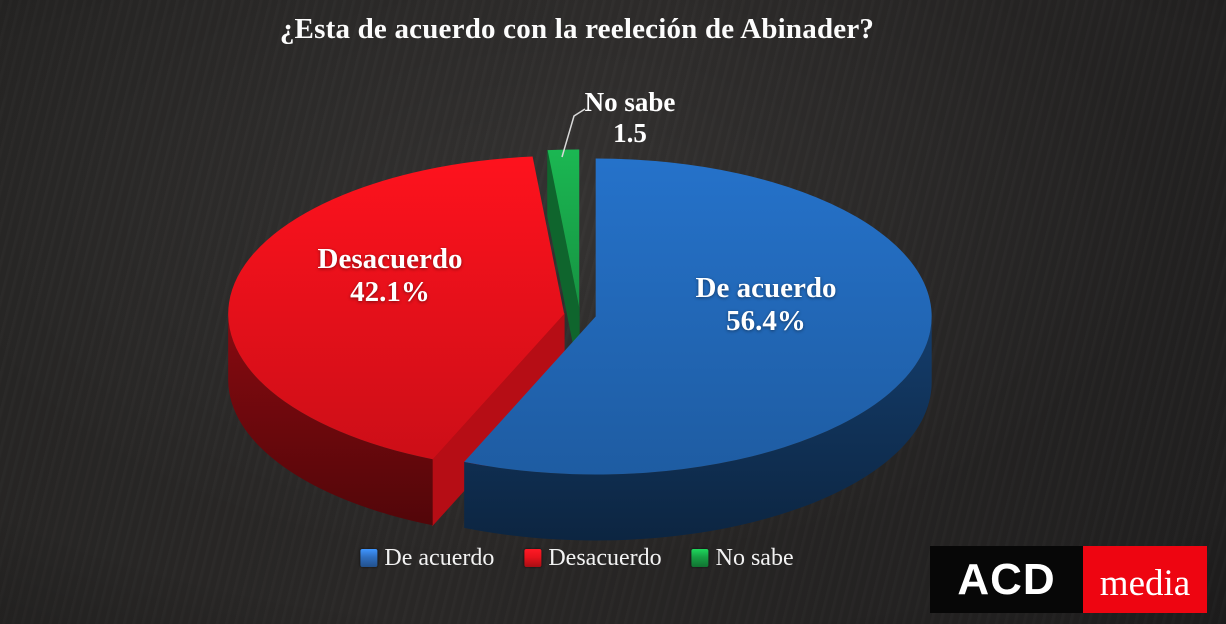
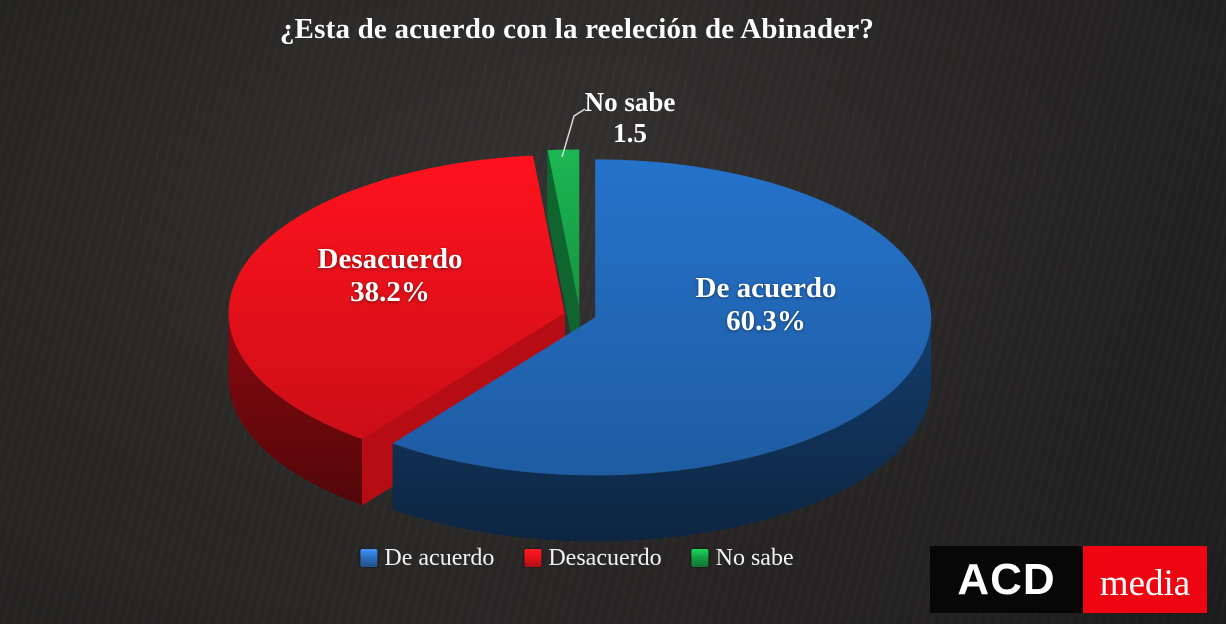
De acuerdo: 56.4% -> 60.3%
Desacuerdo: 42.1% -> 38.2%
